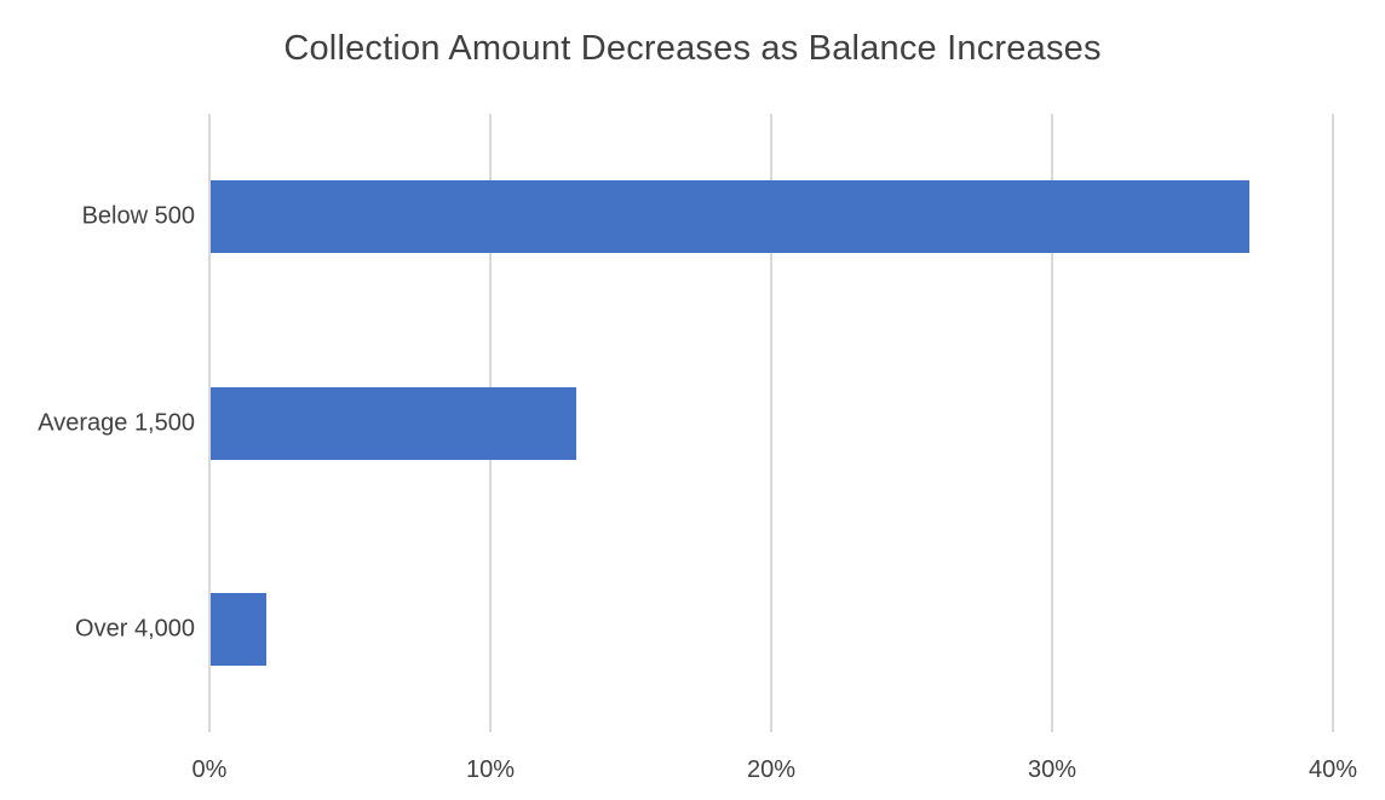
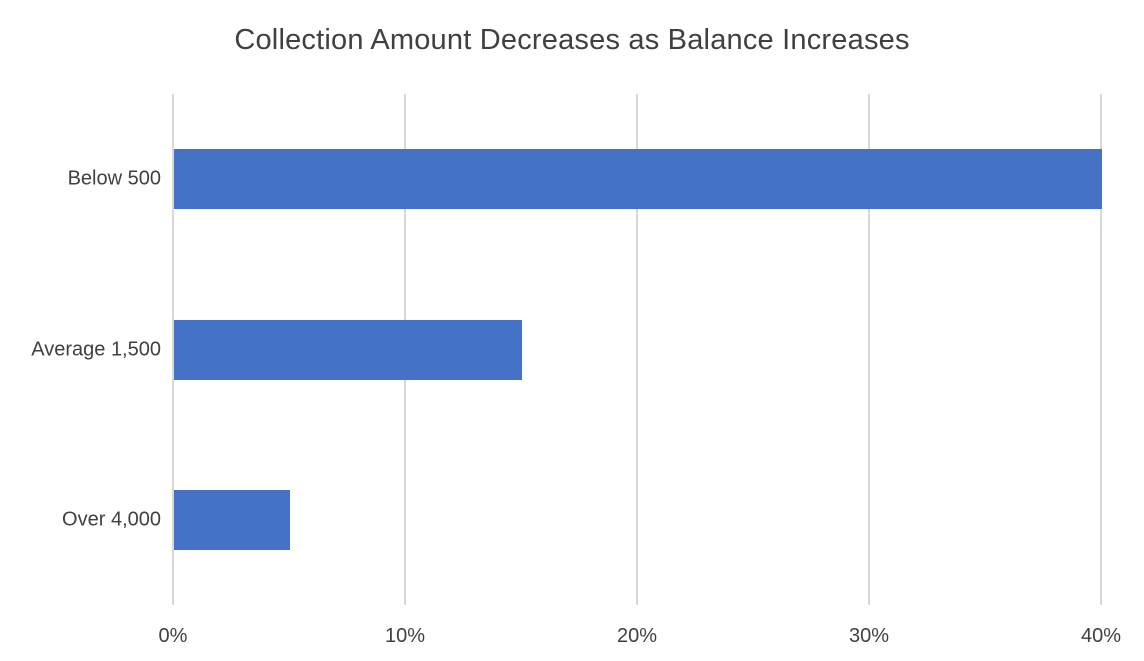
Below 500: 37% -> 40%
Average 1,500: 13% -> 15%
Over 4,000: 2% -> 5%
